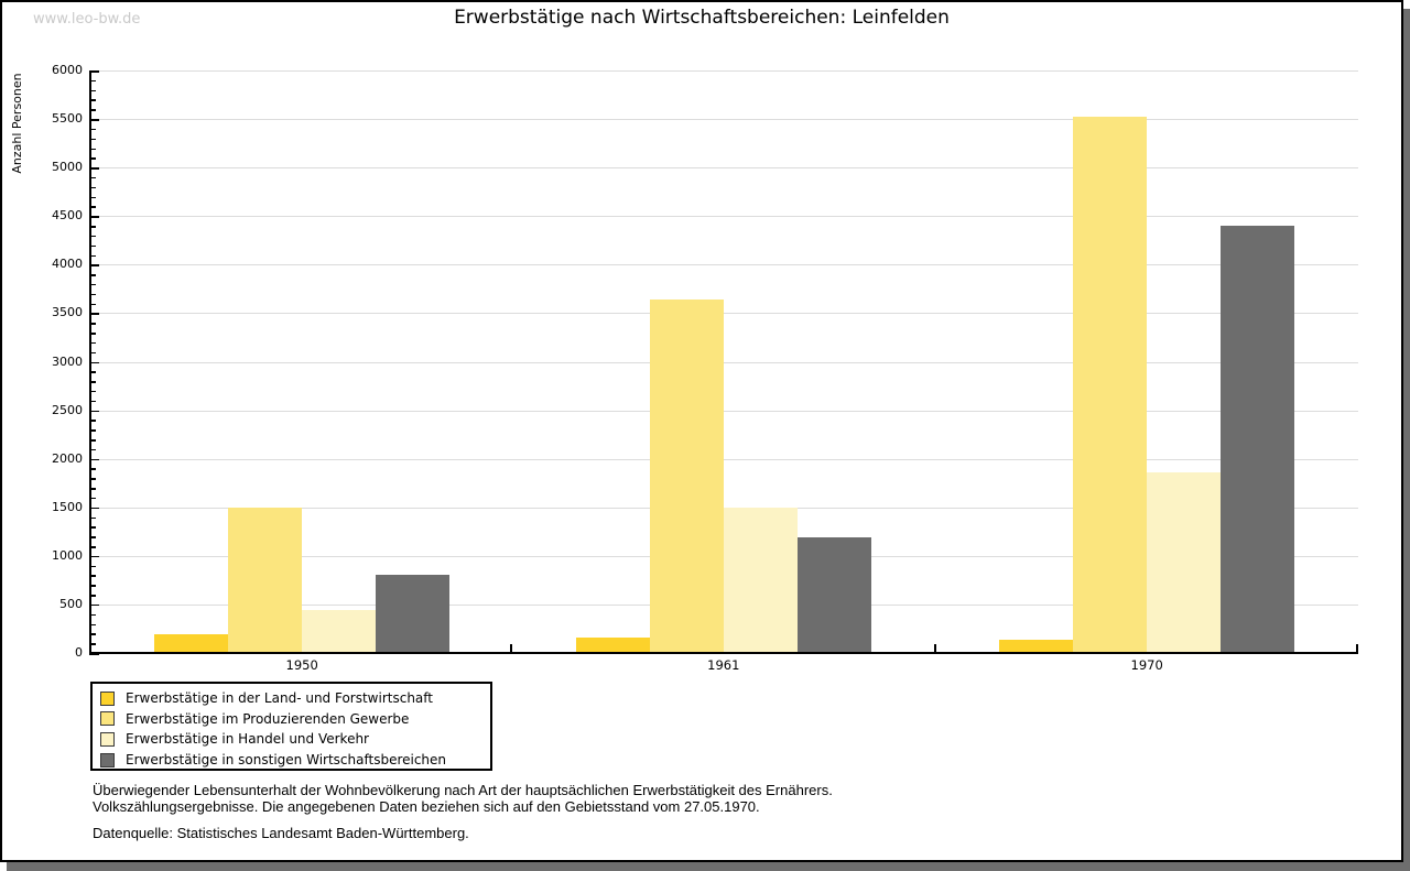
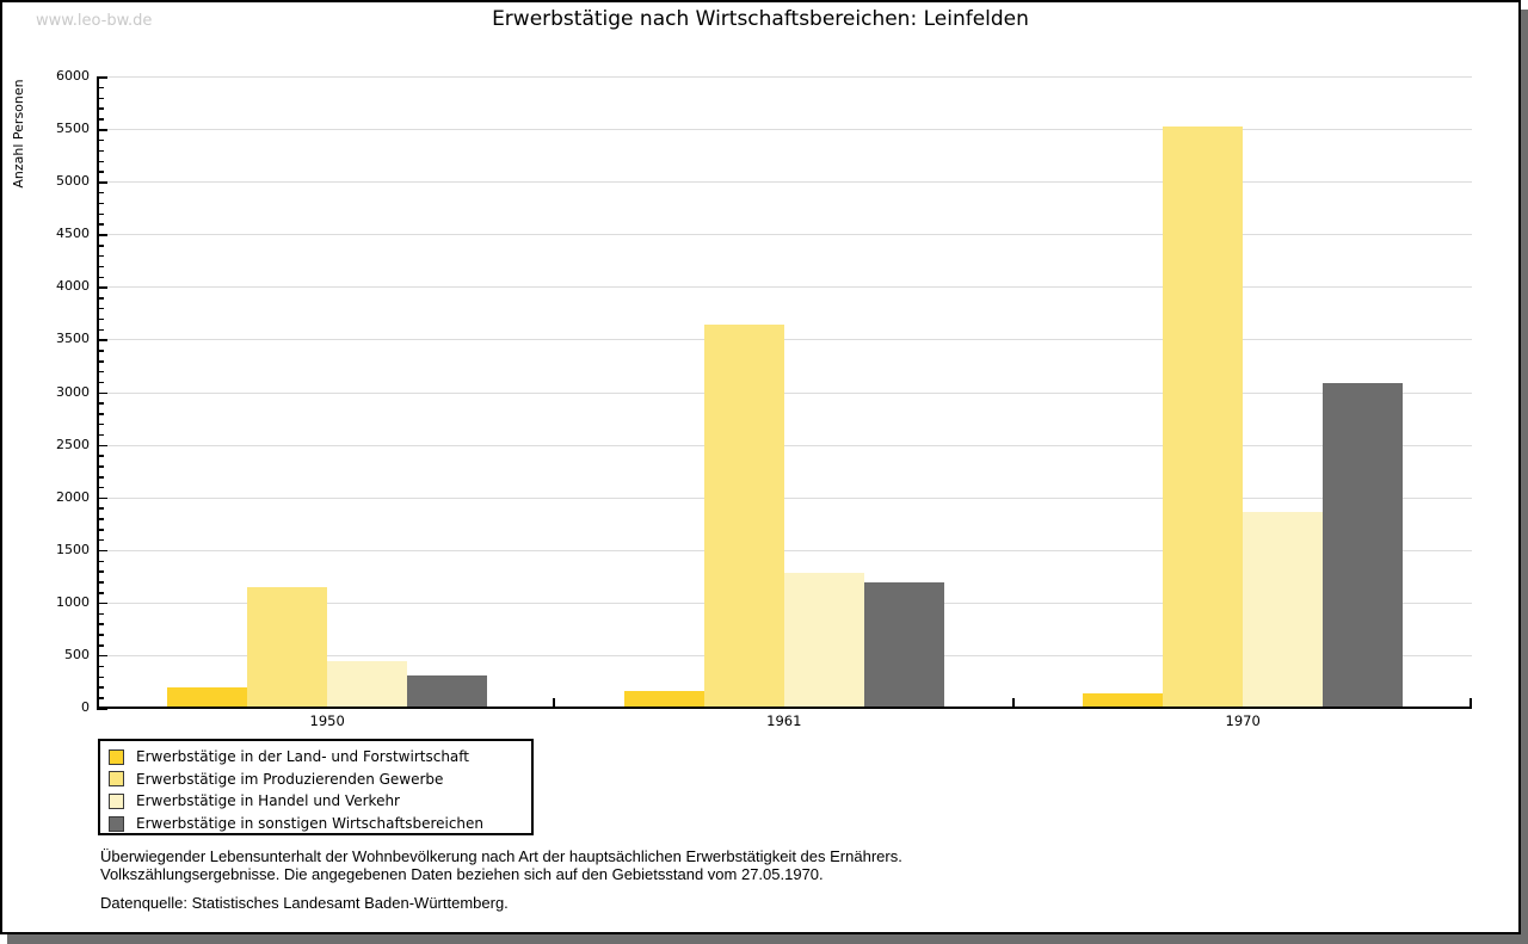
Erwerbstätige im Produzierenden Gewerbe/1950: 1500 -> 1100
Erwerbstätige in sonstigen Wirtschaftsbereichen/1950: 800 -> 300
Erwerbstätige in Handel und Verkehr/1961: 1500 -> 1300
Erwerbstätige in sonstigen Wirtschaftsbereichen/1970: 4400 -> 3100
